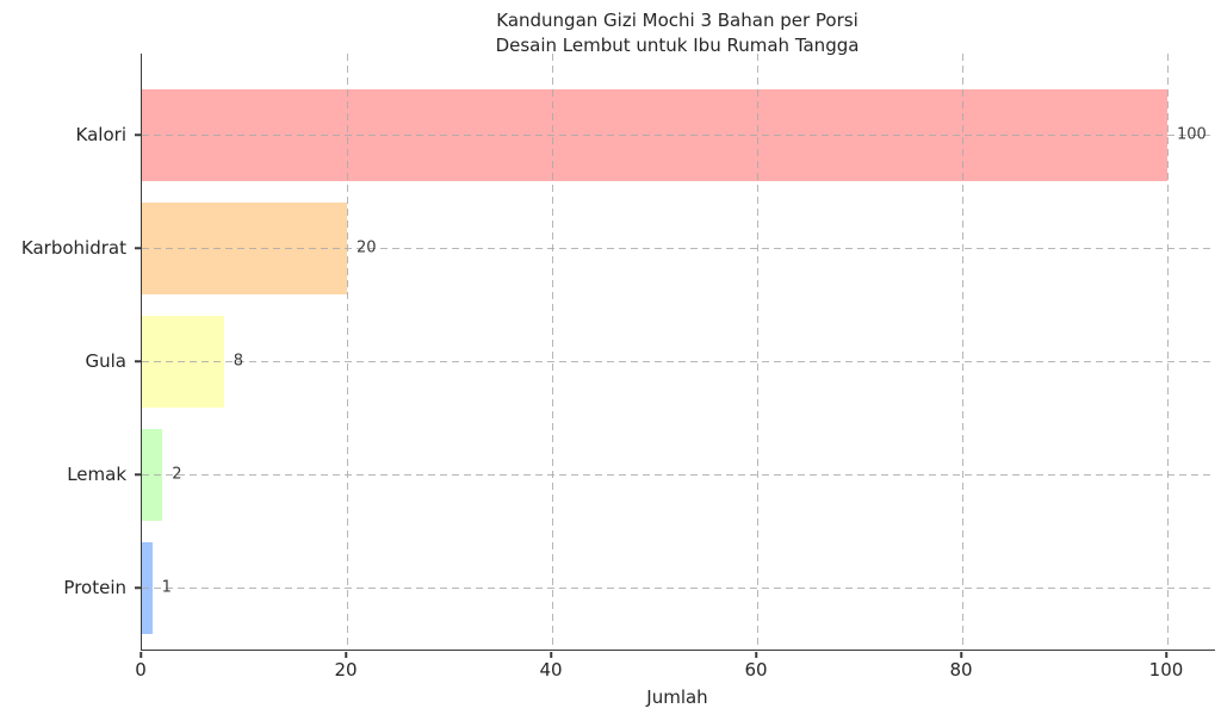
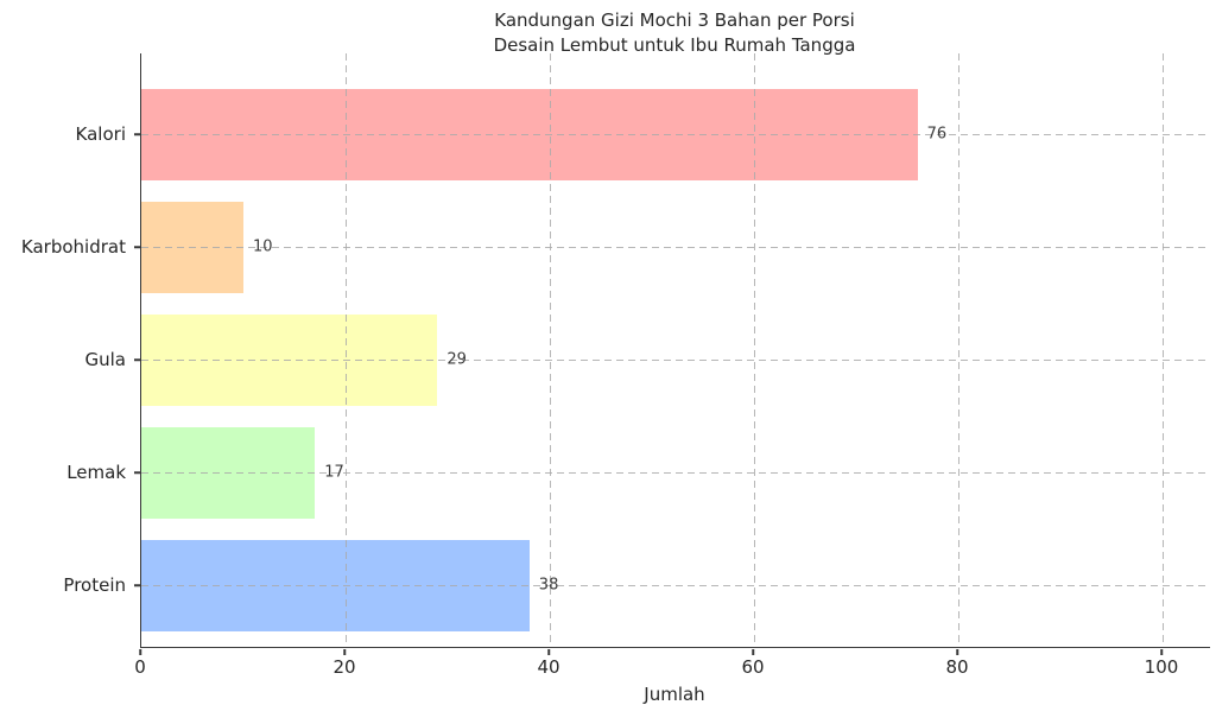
Kalori: 100 -> 76
Karbohidrat: 20 -> 10
Gula: 8 -> 29
Lemak: 2 -> 17
Protein: 1 -> 38
